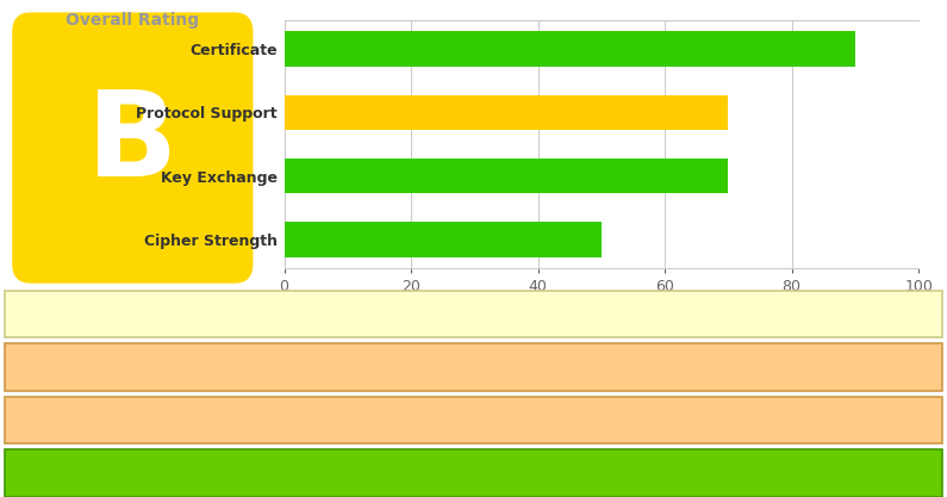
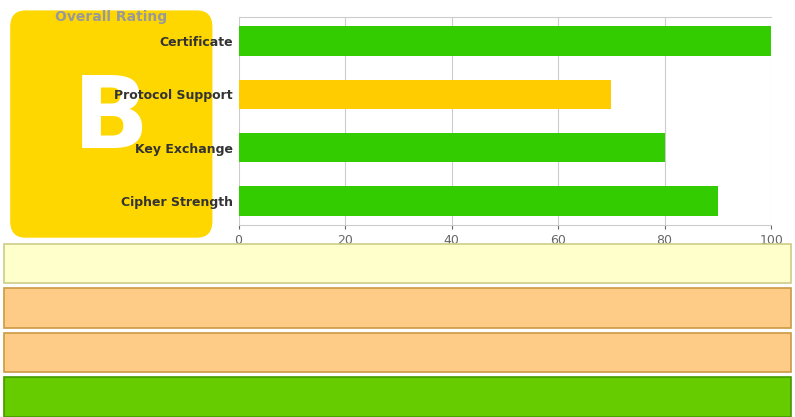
Certificate: 90 -> 100
Key Exchange: 70 -> 80
Cipher Strength: 50 -> 90
